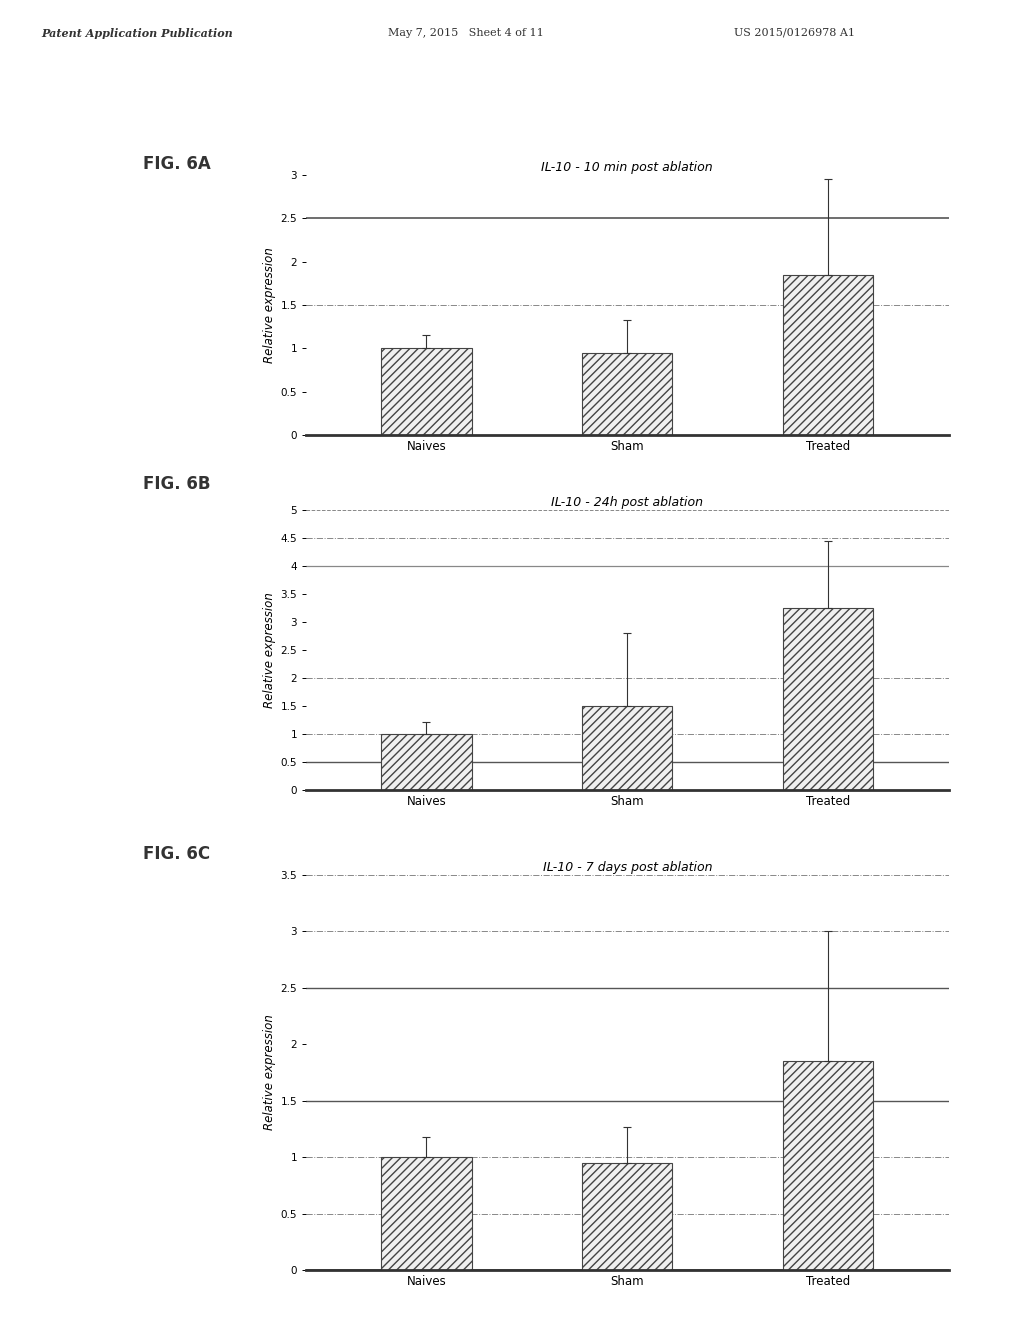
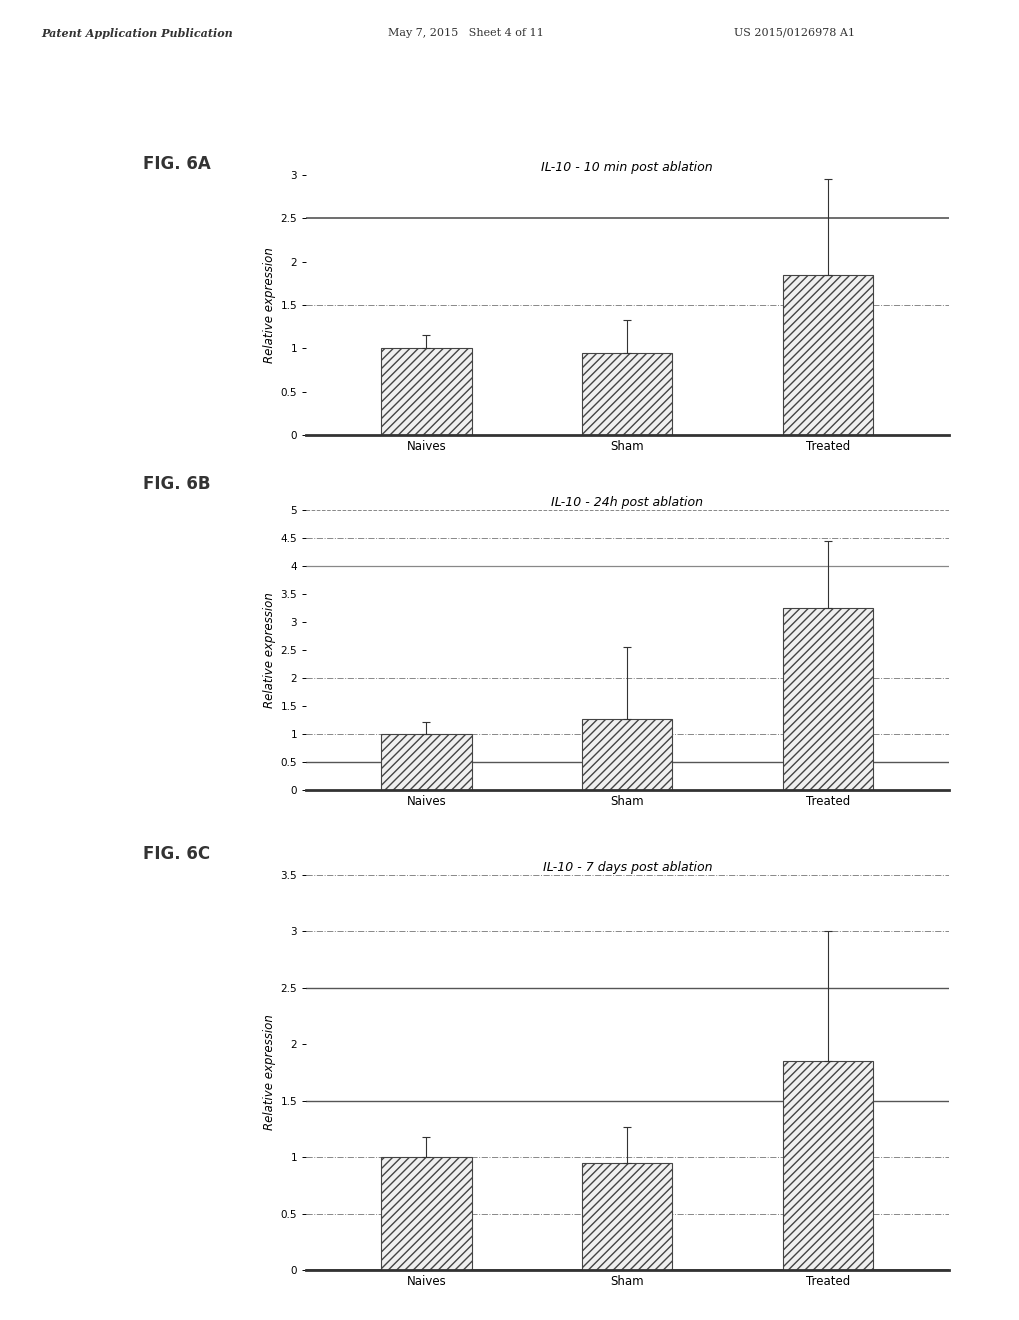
IL-10 - 24h post ablation/Sham: 1.50 -> 1.26
